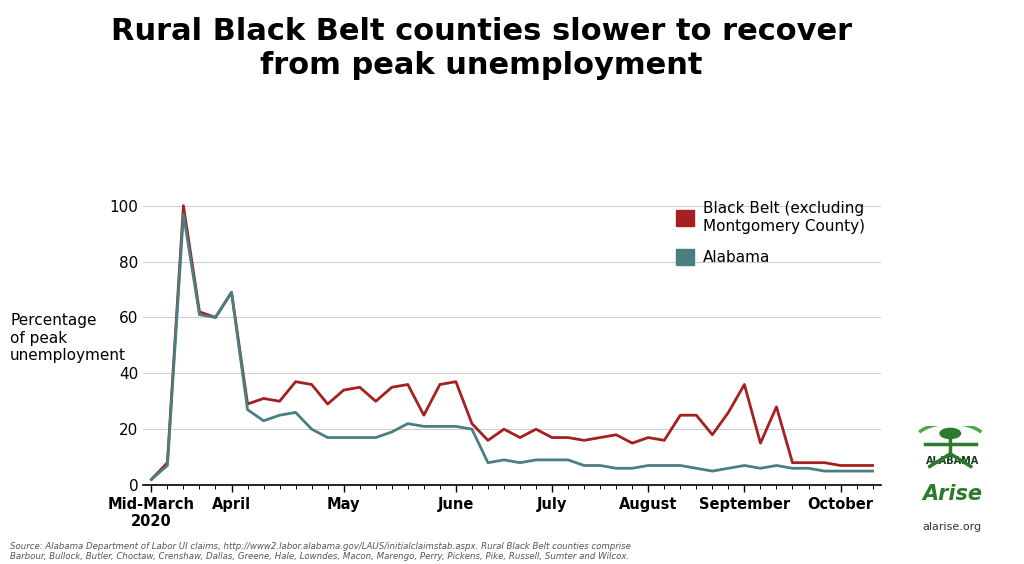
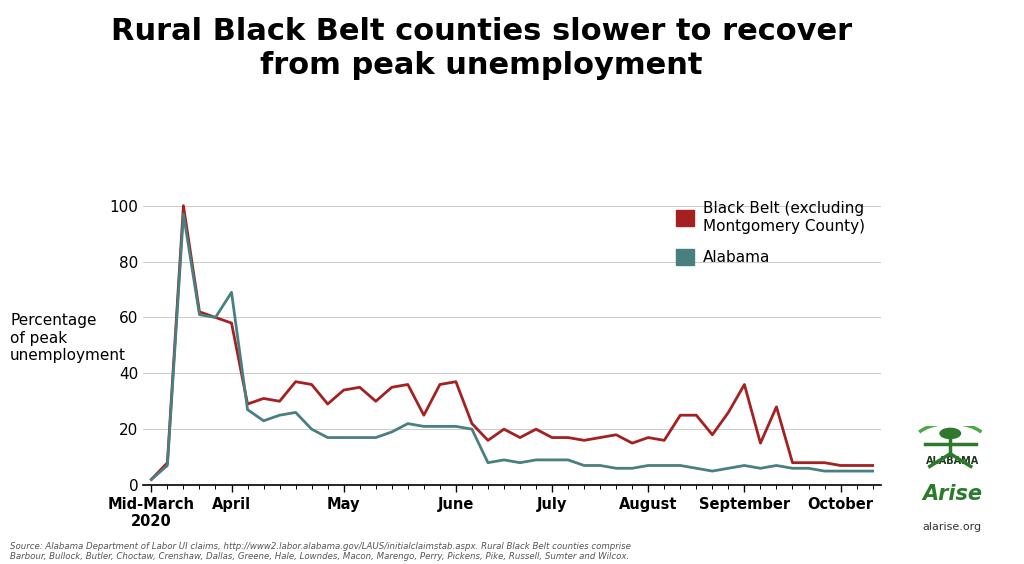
Black Belt (excluding Montgomery County)/April: 69 -> 58
